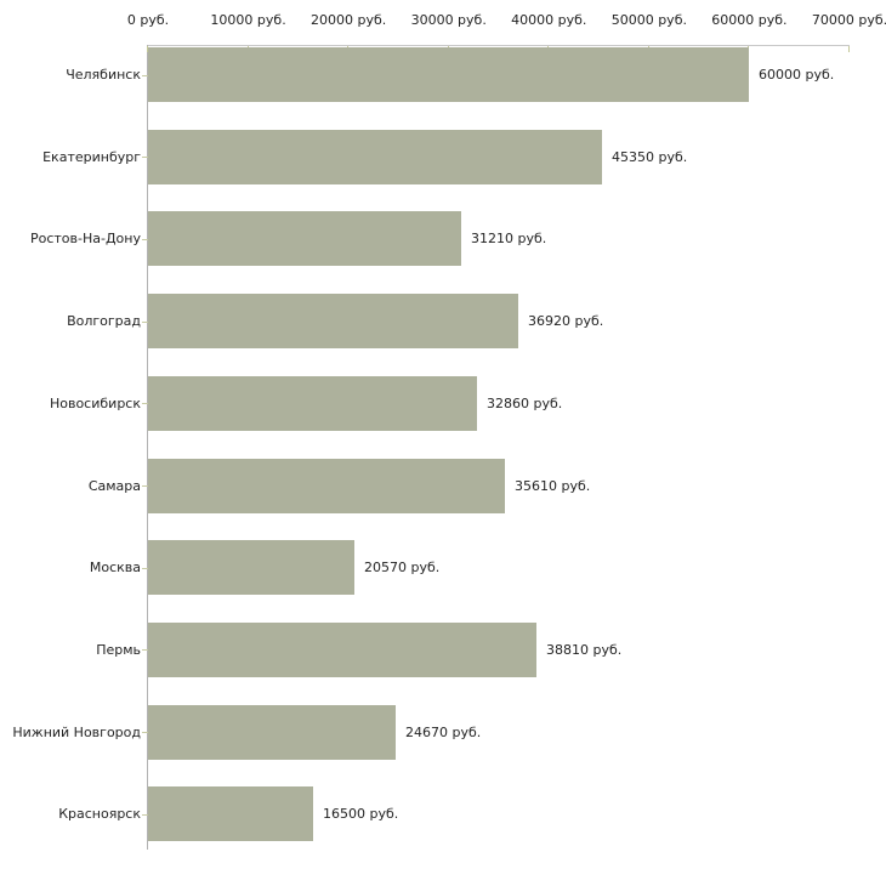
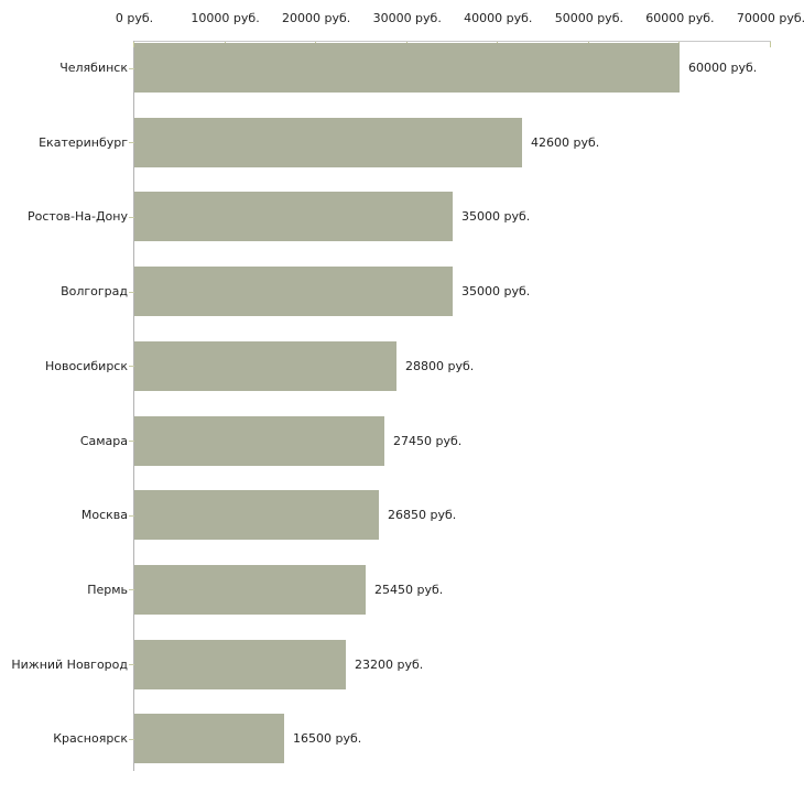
Екатеринбург: 45350 -> 42600
Ростов-На-Дону: 31210 -> 35000
Волгоград: 36920 -> 35000
Новосибирск: 32860 -> 28800
Самара: 35610 -> 27450
Москва: 20570 -> 26850
Пермь: 38810 -> 25450
Нижний Новгород: 24670 -> 23200
